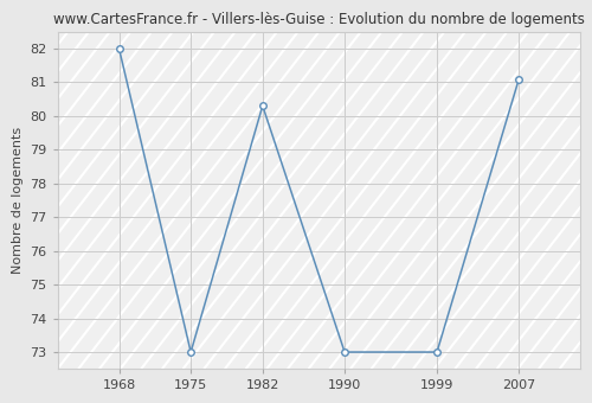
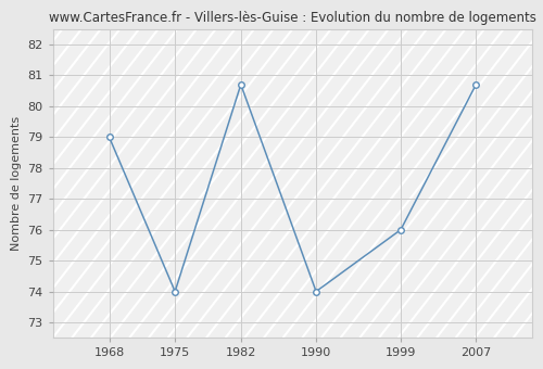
1968: 82.0 -> 79.0
1975: 73.0 -> 74.0
1982: 80.3 -> 80.7
1990: 73.0 -> 74.0
1999: 73.0 -> 76.0
2007: 81.1 -> 80.7
